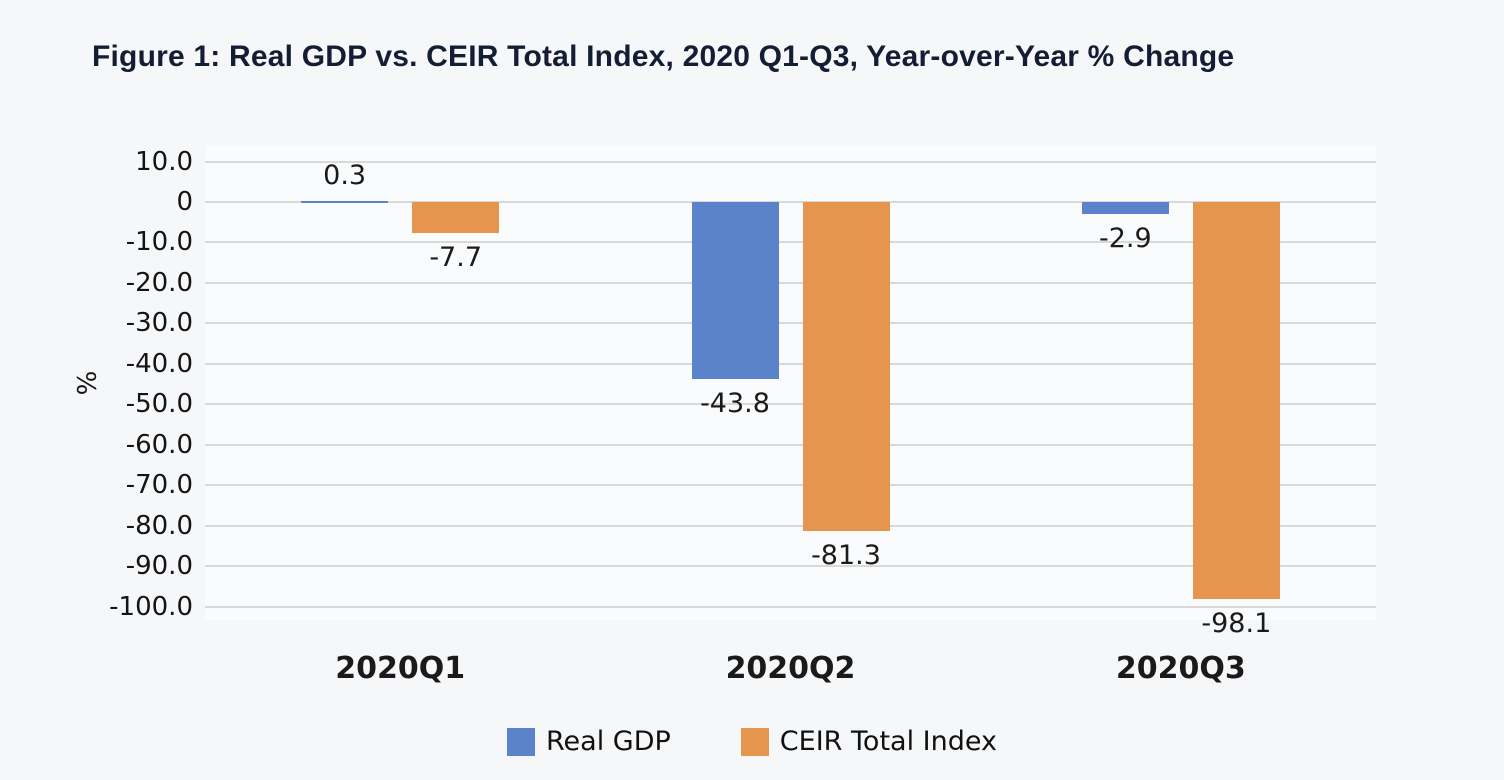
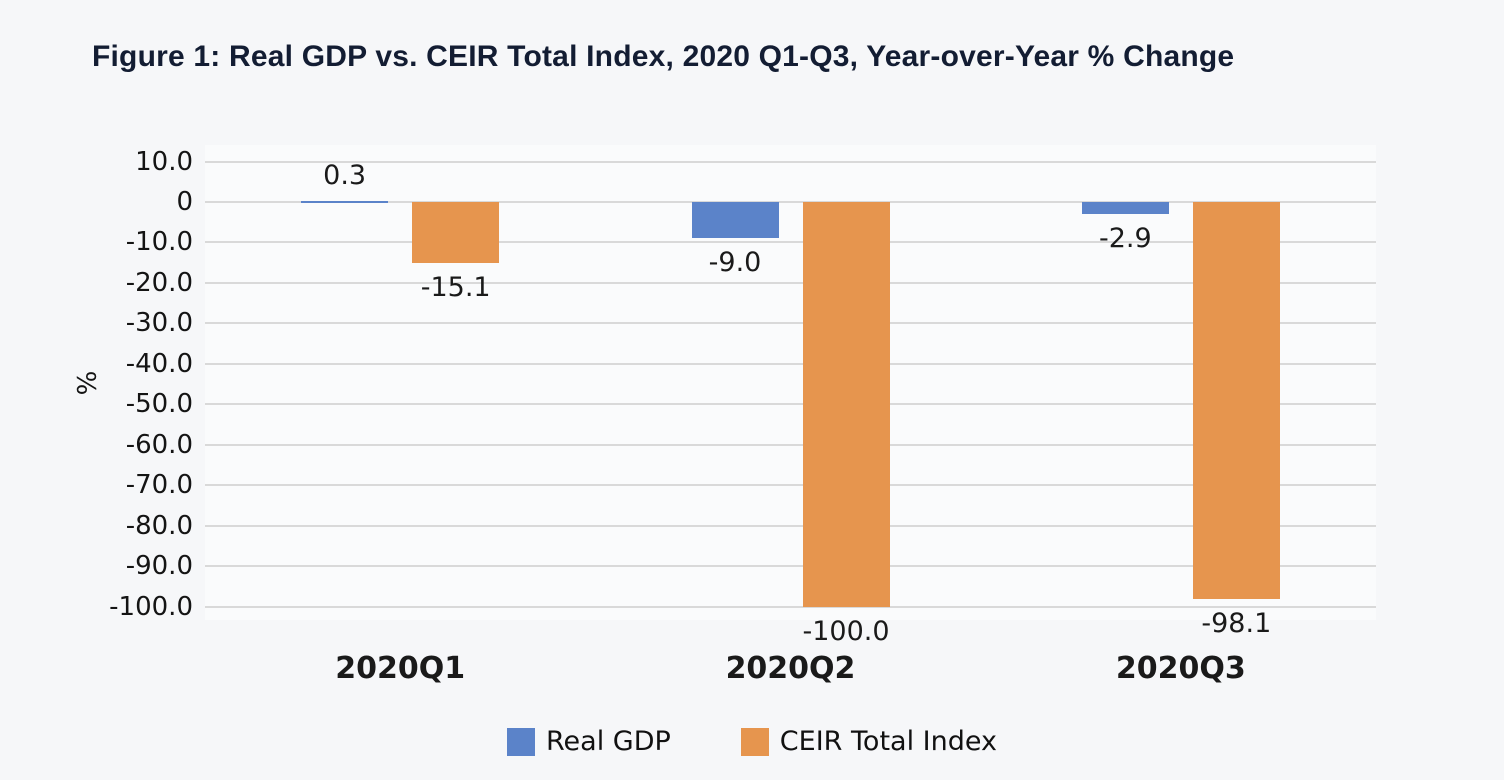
CEIR Total Index/2020Q1: -7.7 -> -15.1
Real GDP/2020Q2: -43.8 -> -9.0
CEIR Total Index/2020Q2: -81.3 -> -100.0
